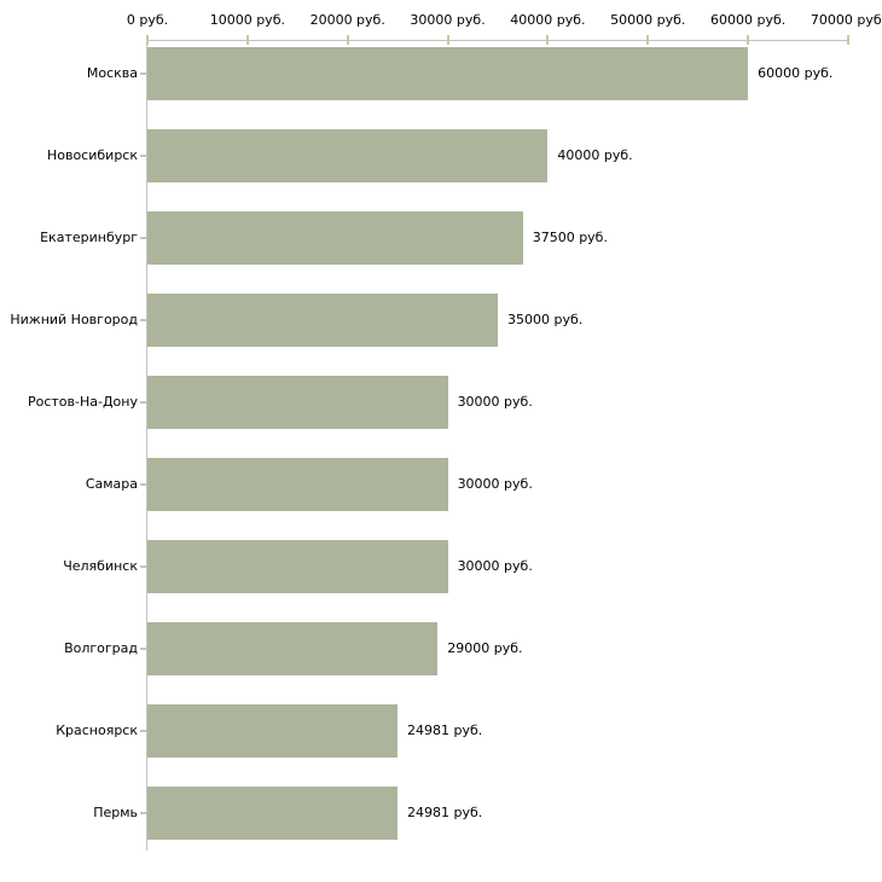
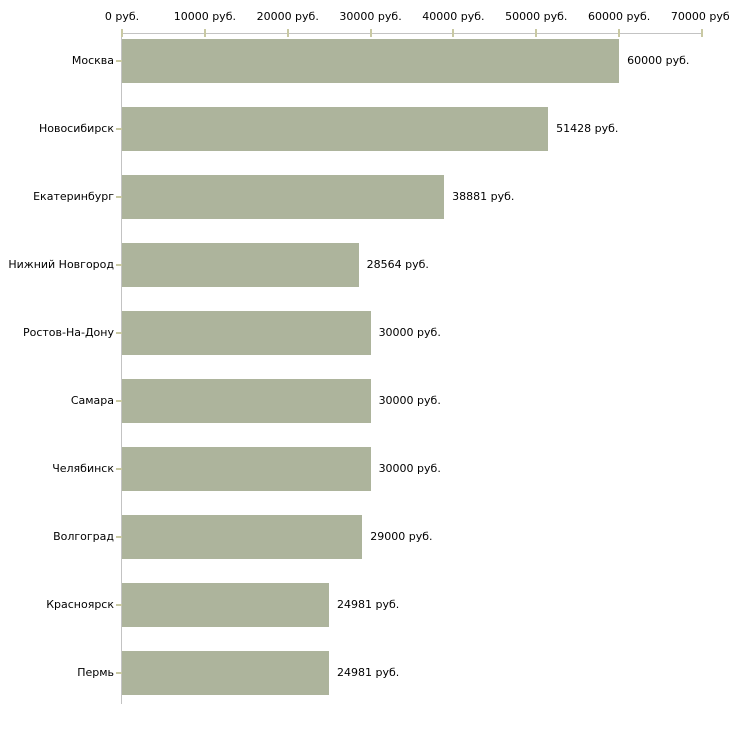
Новосибирск: 40000 -> 51428
Екатеринбург: 37500 -> 38881
Нижний Новгород: 35000 -> 28564
